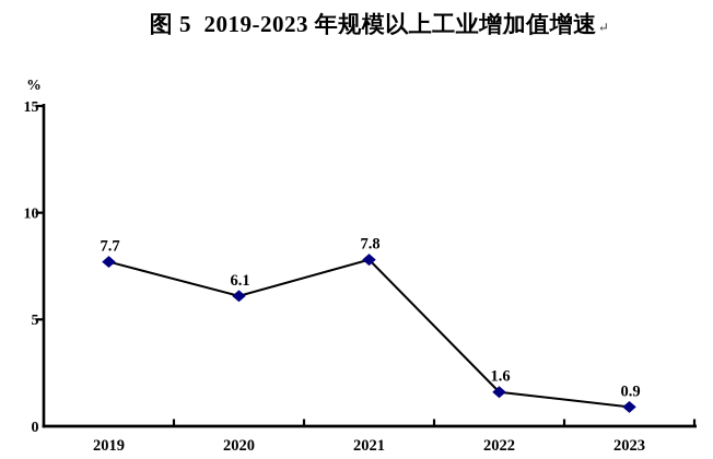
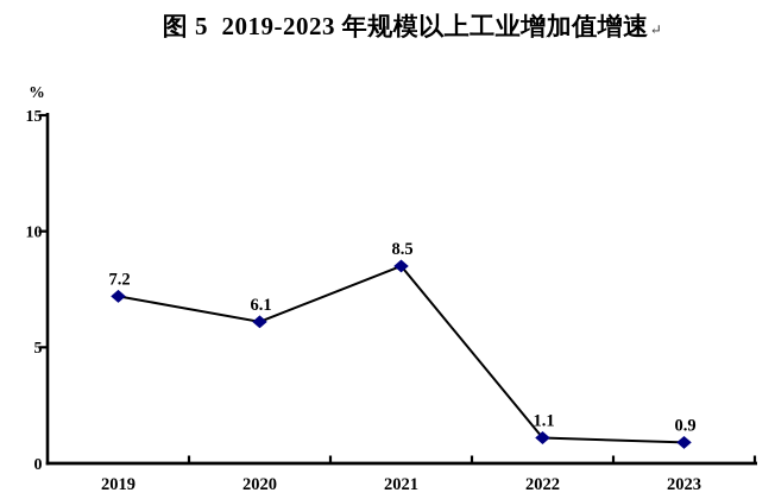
2019: 7.7 -> 7.2
2021: 7.8 -> 8.5
2022: 1.6 -> 1.1
